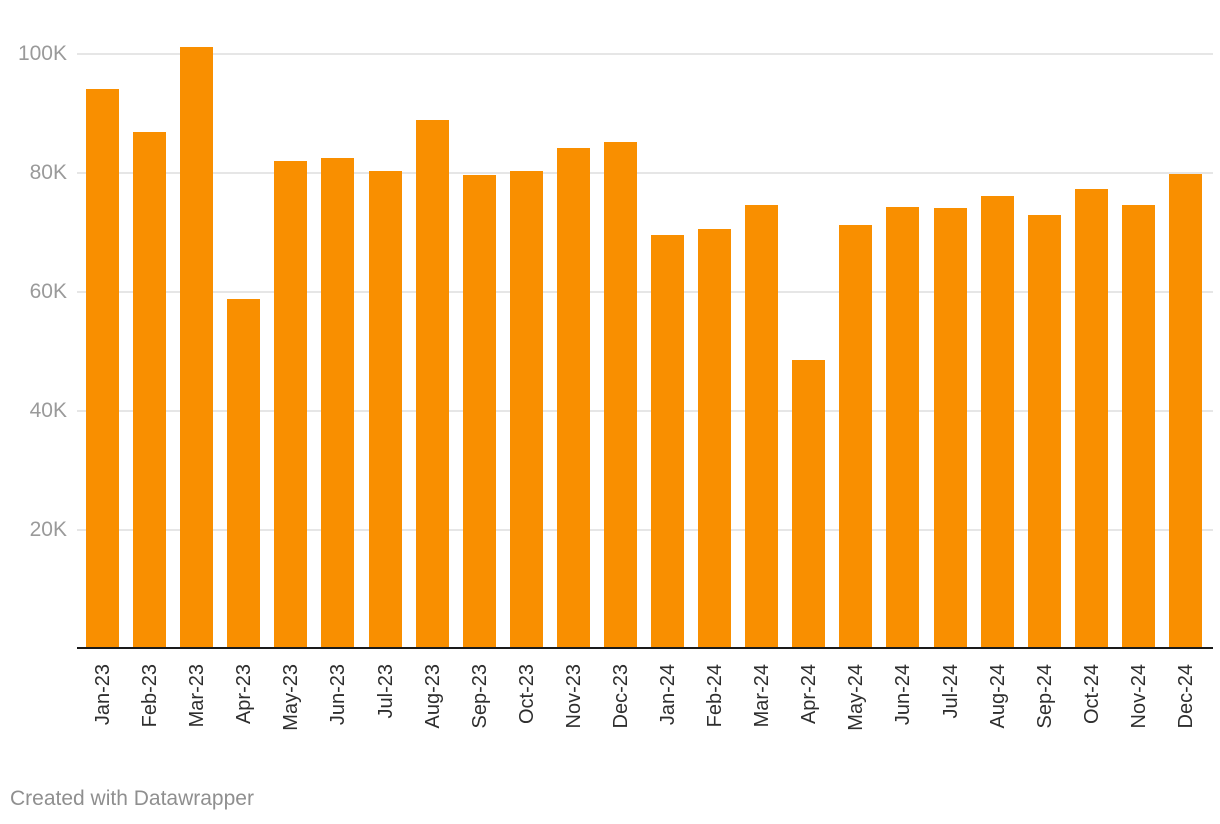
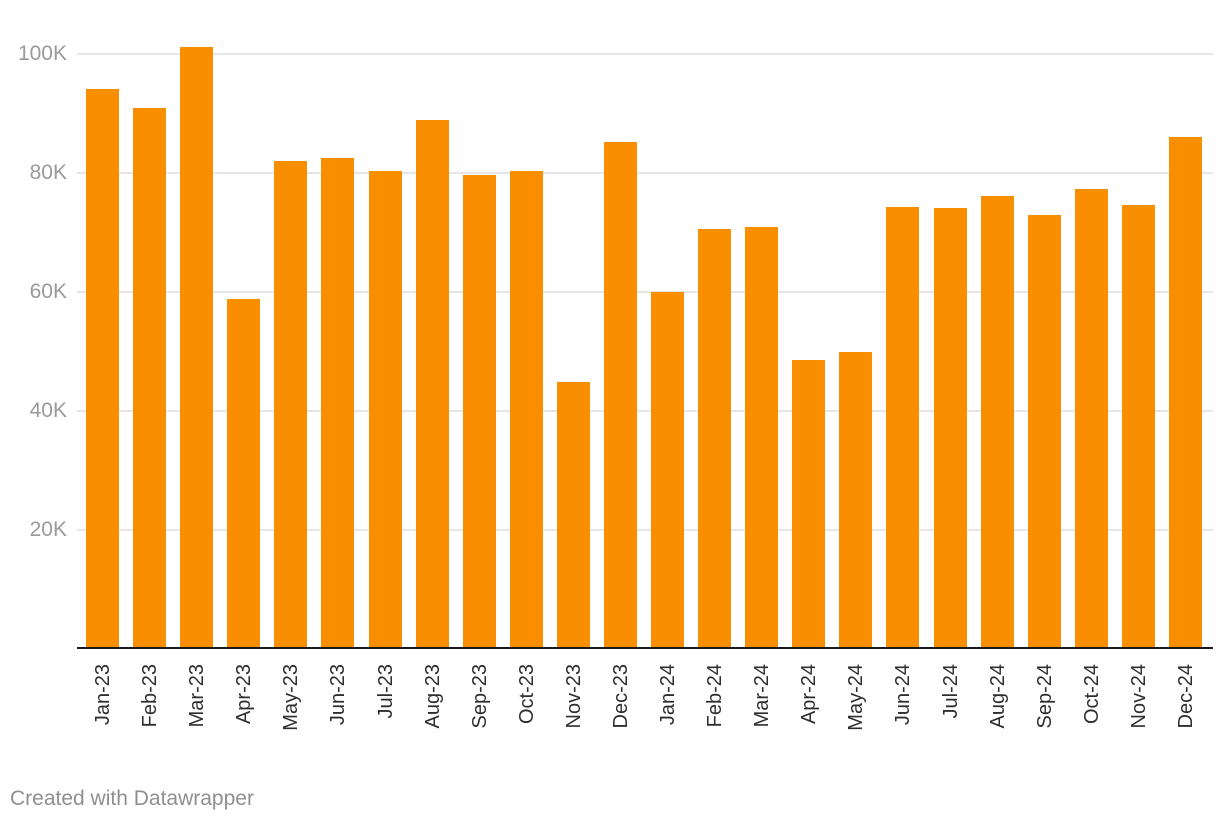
Feb-23: 87K -> 91K
Nov-23: 84K -> 45K
Jan-24: 70K -> 60K
Mar-24: 75K -> 71K
May-24: 71K -> 50K
Dec-24: 80K -> 86K
